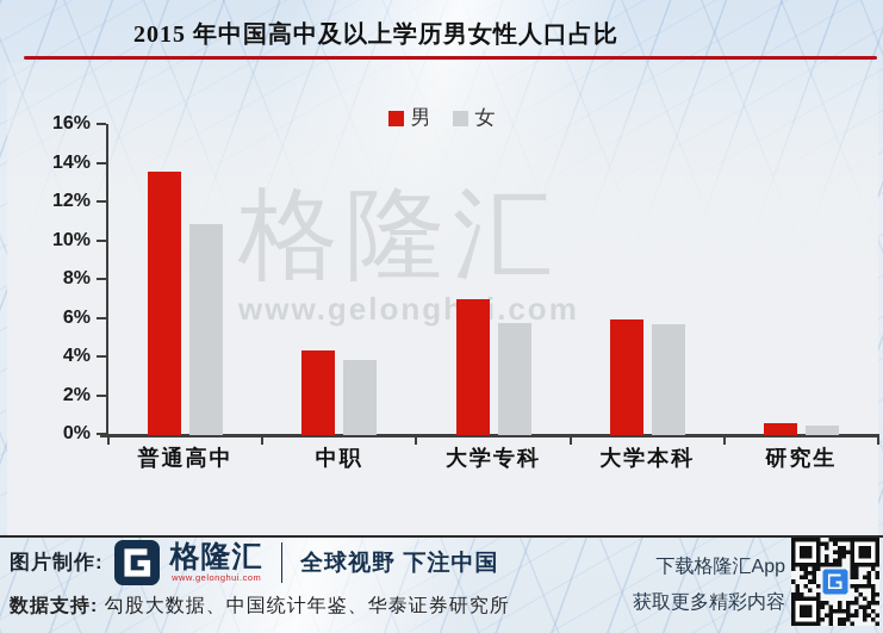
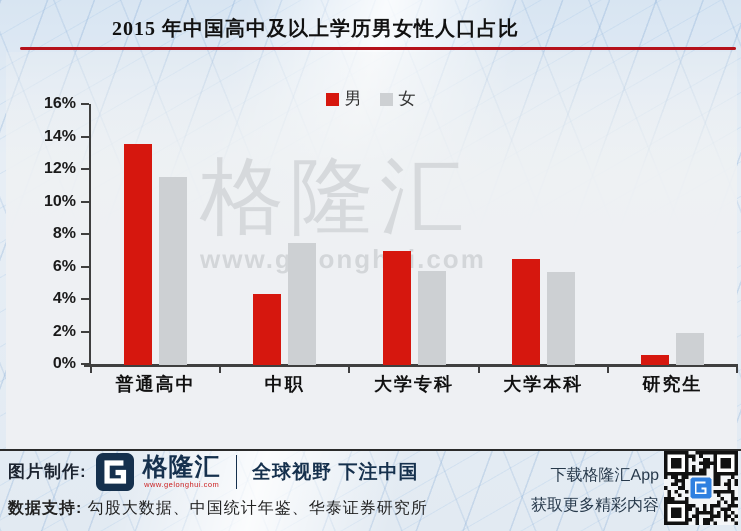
女/普通高中: 10.9% -> 11.6%
女/中职: 3.9% -> 7.5%
男/大学本科: 6.0% -> 6.5%
女/研究生: 0.5% -> 2.0%
